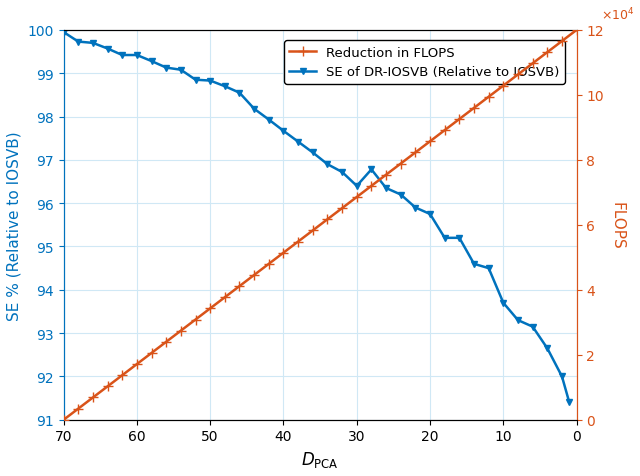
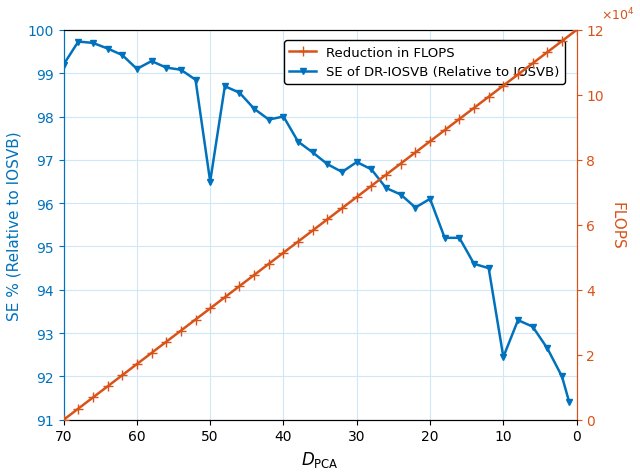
SE of DR-IOSVB (Relative to IOSVB)/70: 99.95 -> 99.20
SE of DR-IOSVB (Relative to IOSVB)/60: 99.42 -> 99.10
SE of DR-IOSVB (Relative to IOSVB)/50: 98.83 -> 96.50
SE of DR-IOSVB (Relative to IOSVB)/40: 97.67 -> 98.00
SE of DR-IOSVB (Relative to IOSVB)/30: 96.40 -> 96.95
SE of DR-IOSVB (Relative to IOSVB)/20: 95.75 -> 96.10
SE of DR-IOSVB (Relative to IOSVB)/10: 93.70 -> 92.45
